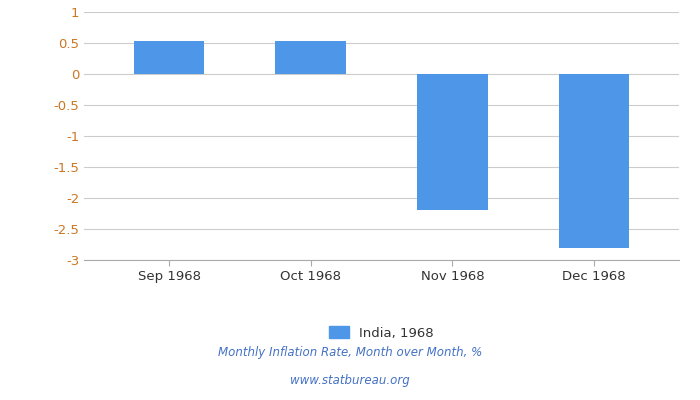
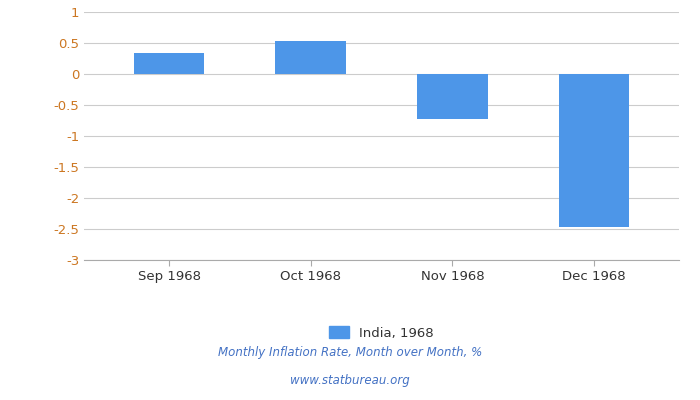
Sep 1968: 0.54 -> 0.34
Nov 1968: -2.20 -> -0.72
Dec 1968: -2.80 -> -2.46
